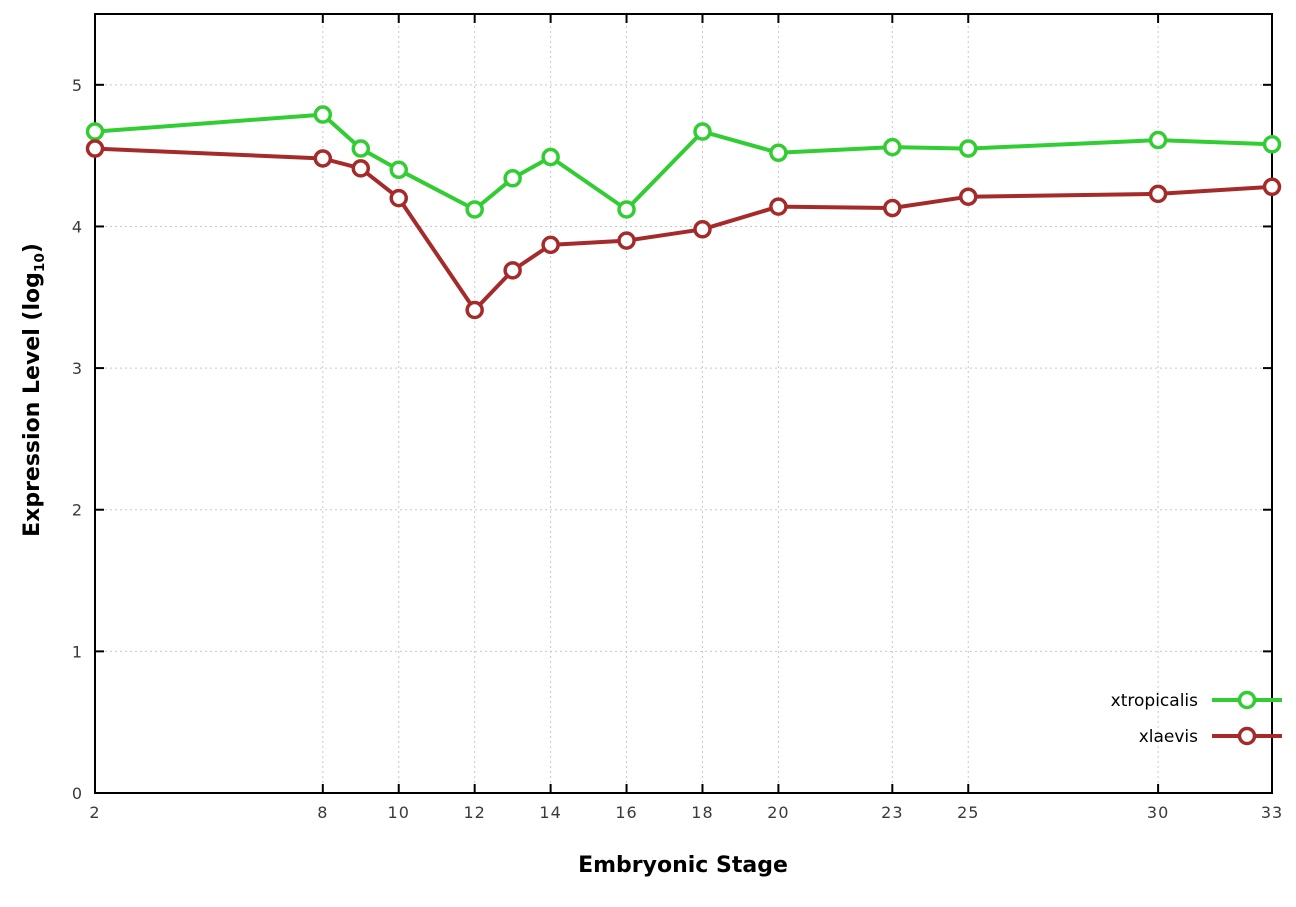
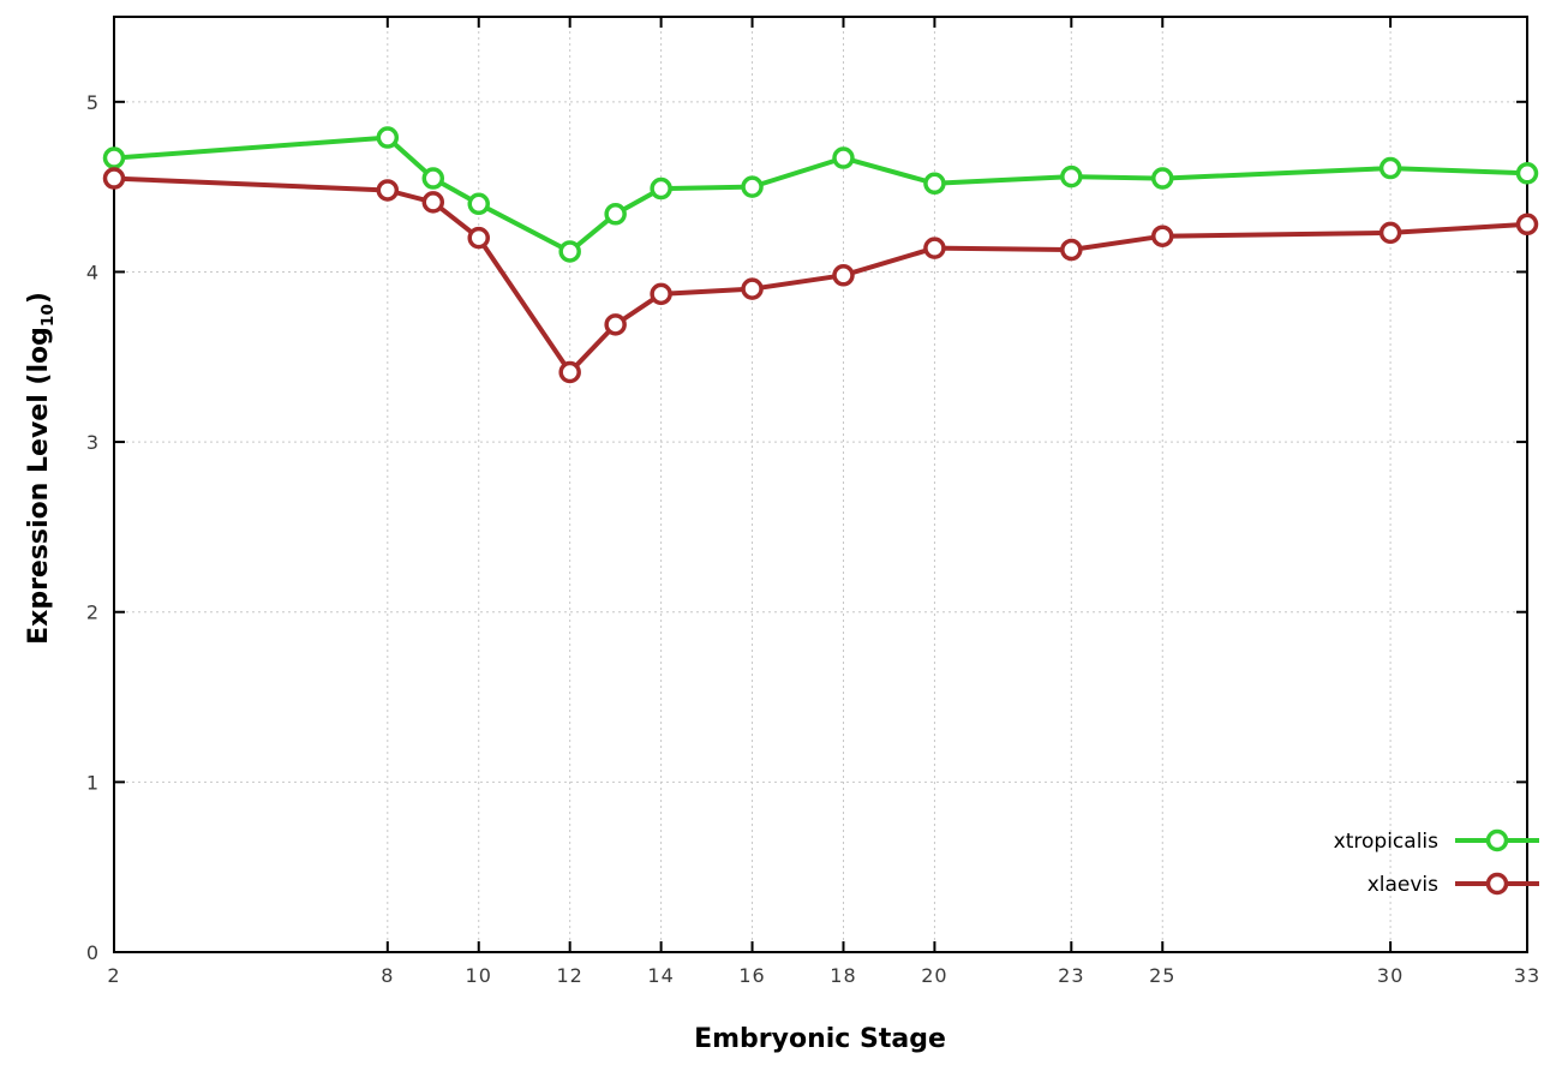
xtropicalis/16: 4.12 -> 4.50
